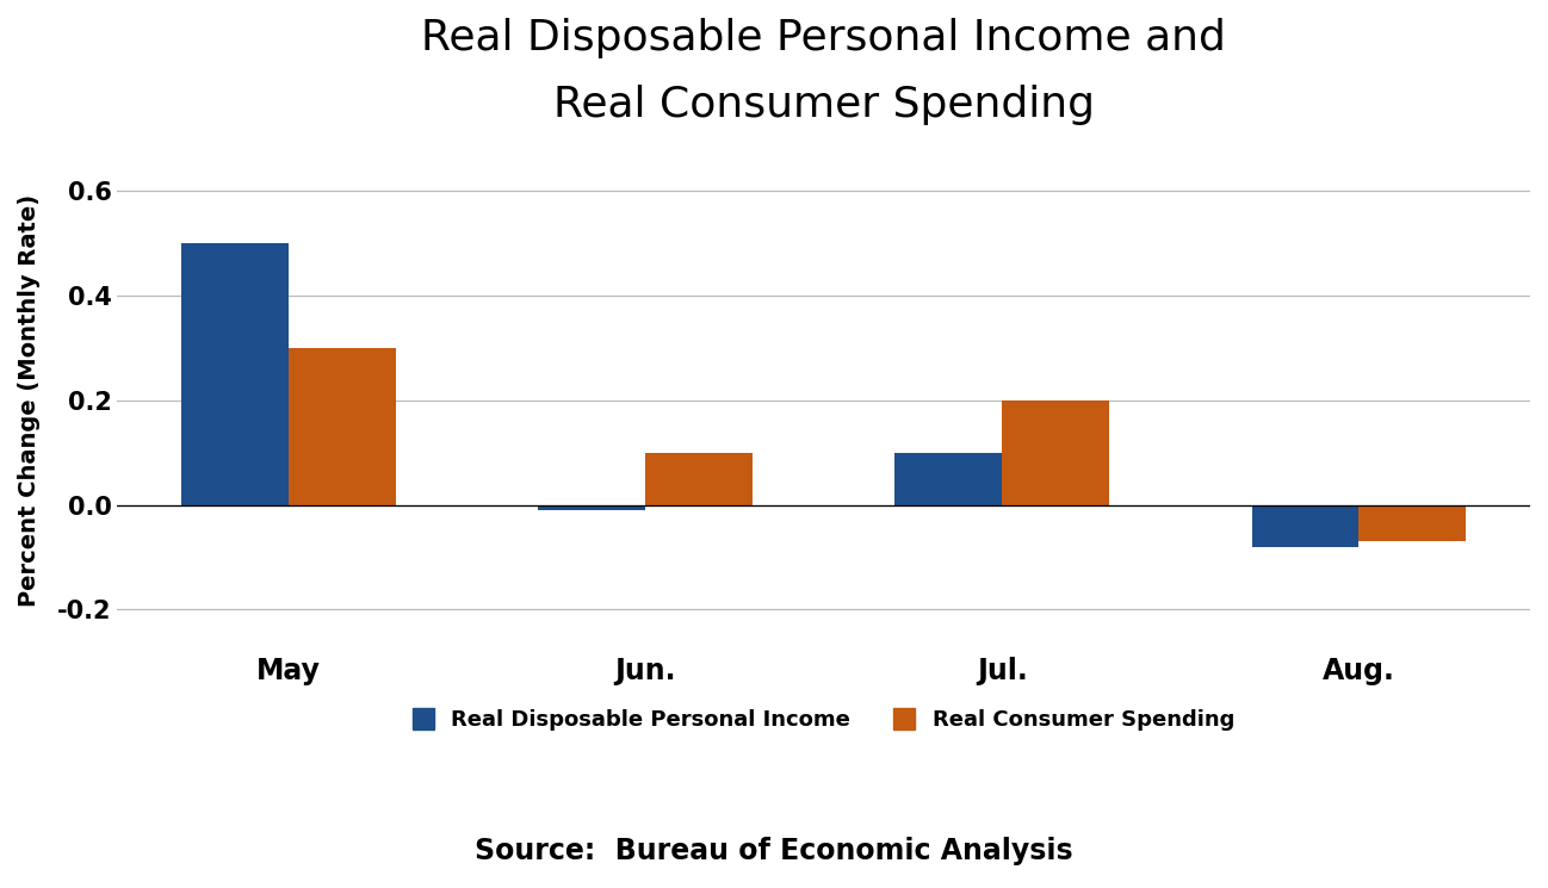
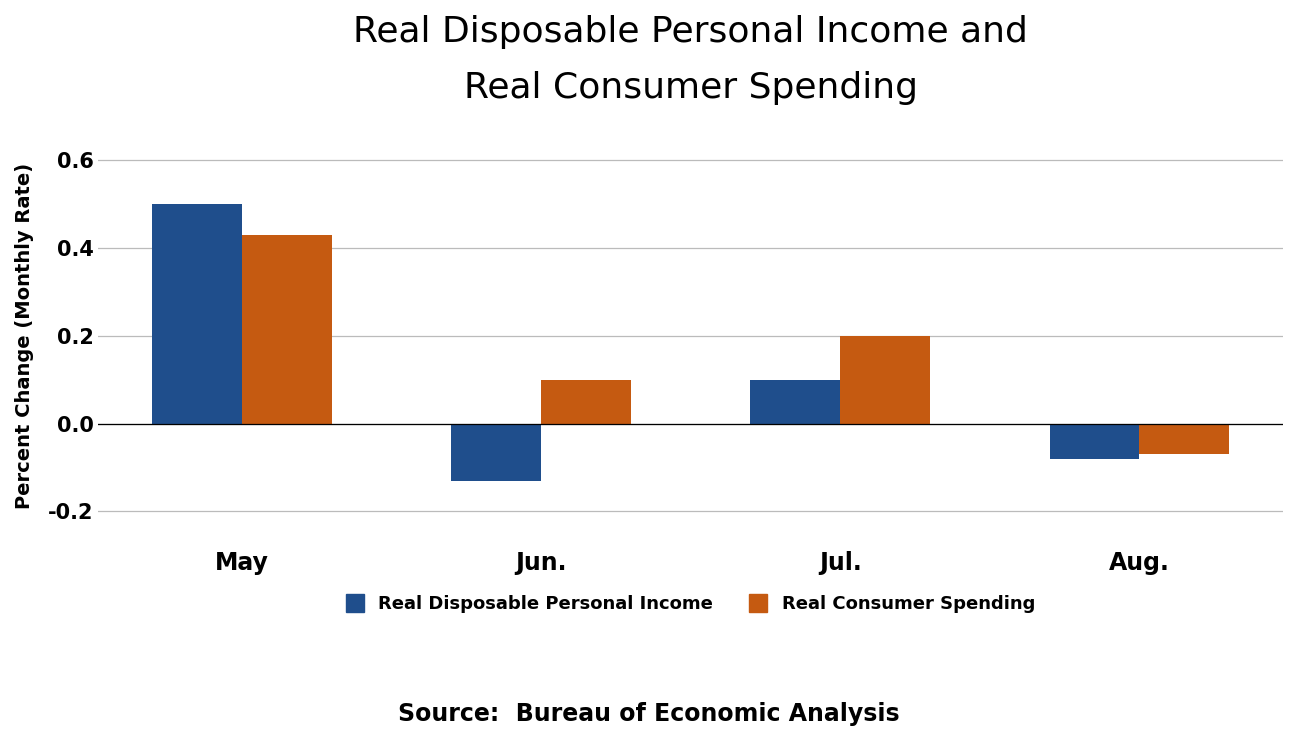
Real Consumer Spending/May: 0.30 -> 0.43
Real Disposable Personal Income/Jun.: -0.01 -> -0.13
